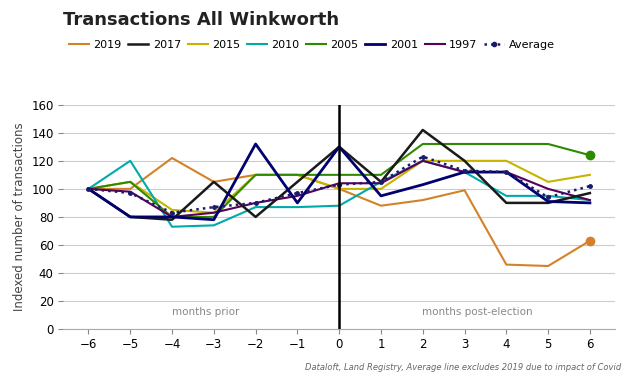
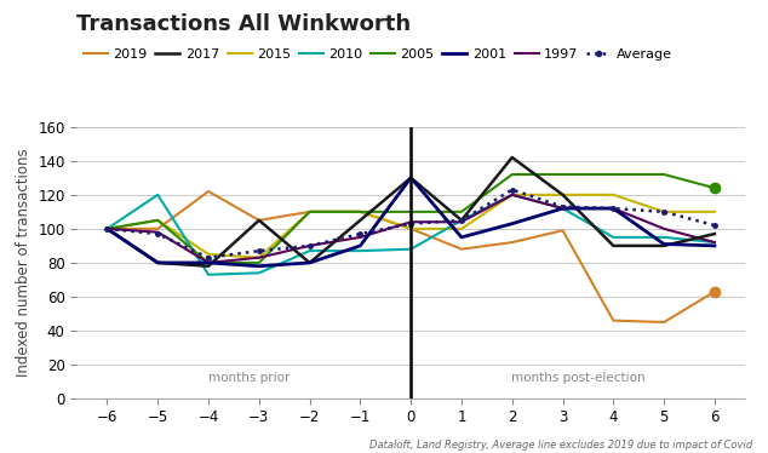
2001/−2: 132 -> 80
2015/5: 105 -> 110
Average/5: 94 -> 110
